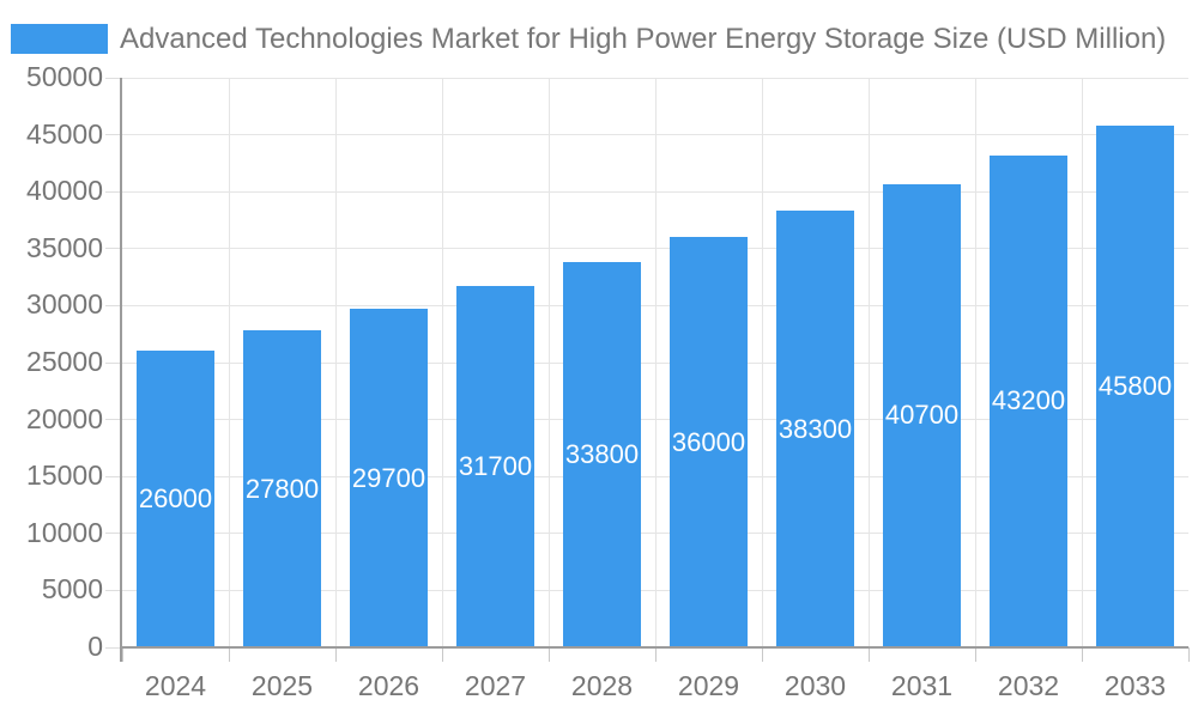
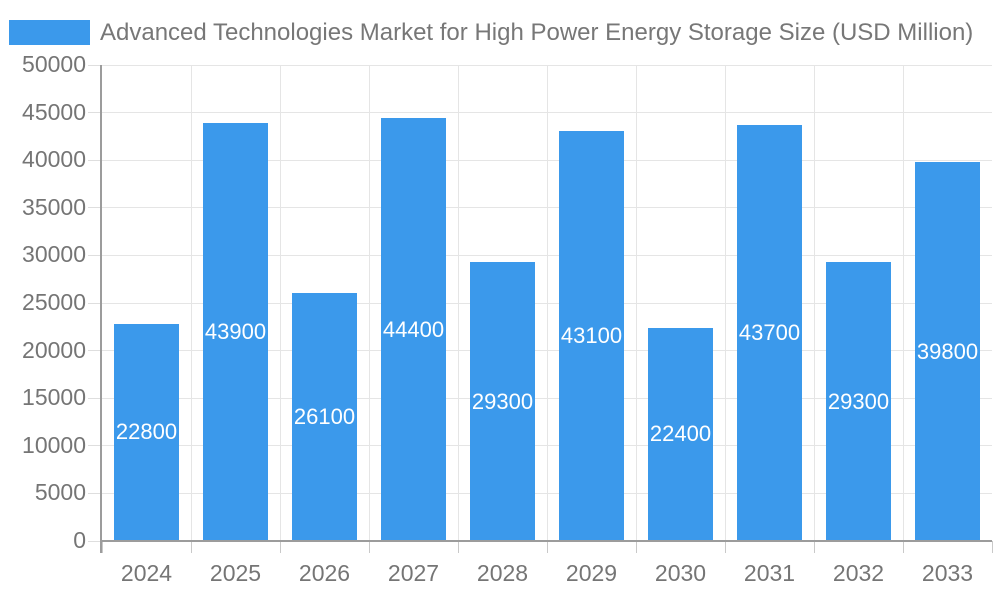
2024: 26000 -> 22800
2025: 27800 -> 43900
2026: 29700 -> 26100
2027: 31700 -> 44400
2028: 33800 -> 29300
2029: 36000 -> 43100
2030: 38300 -> 22400
2031: 40700 -> 43700
2032: 43200 -> 29300
2033: 45800 -> 39800
